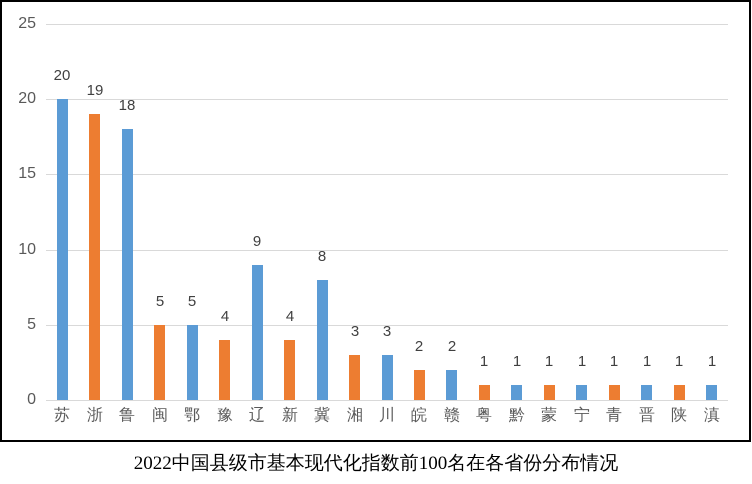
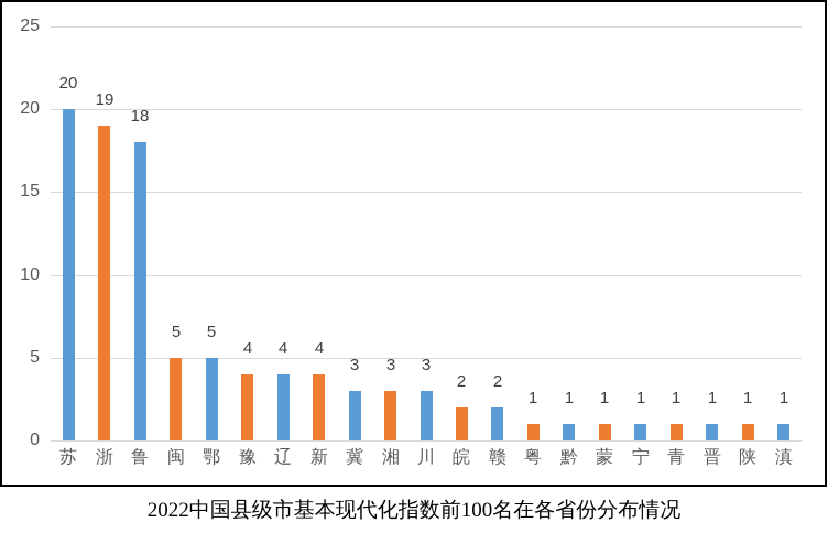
辽: 9 -> 4
冀: 8 -> 3
